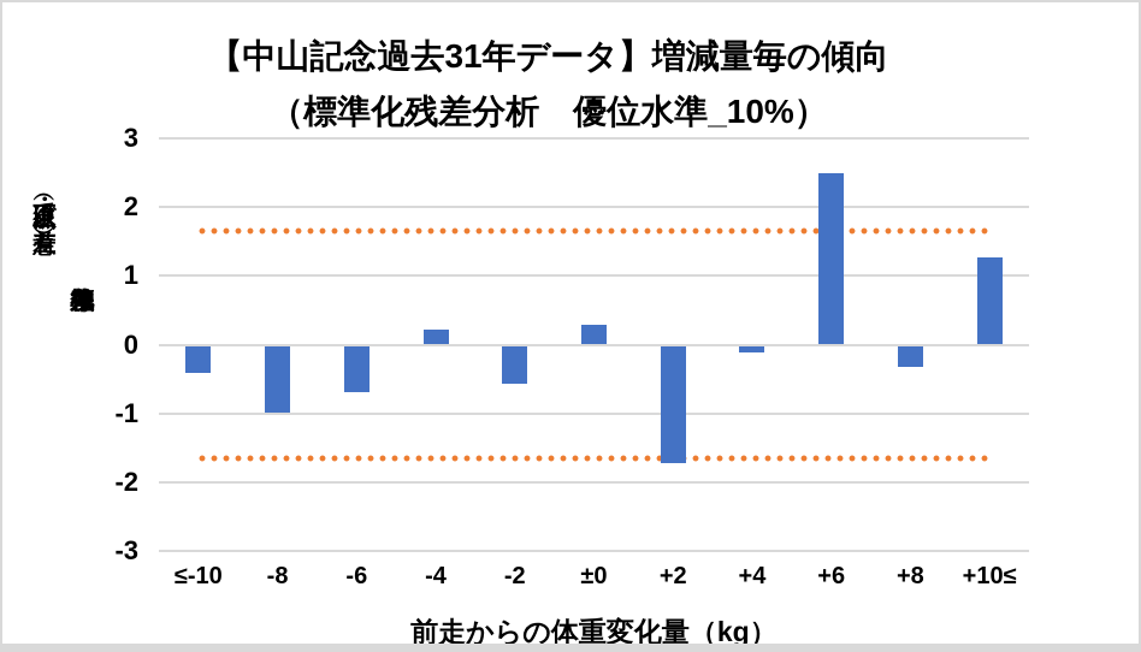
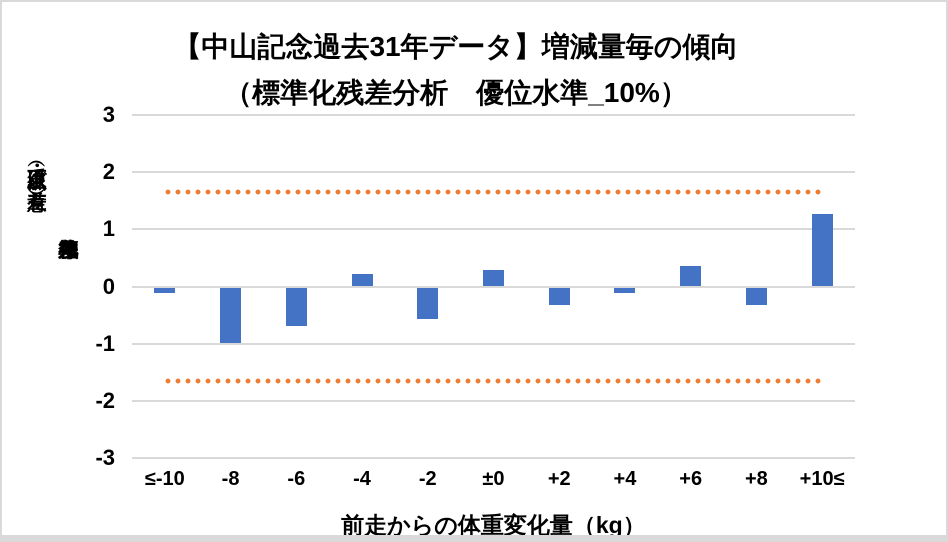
≤-10: -0.4 -> -0.1
+2: -1.7 -> -0.3
+6: 2.5 -> 0.3
